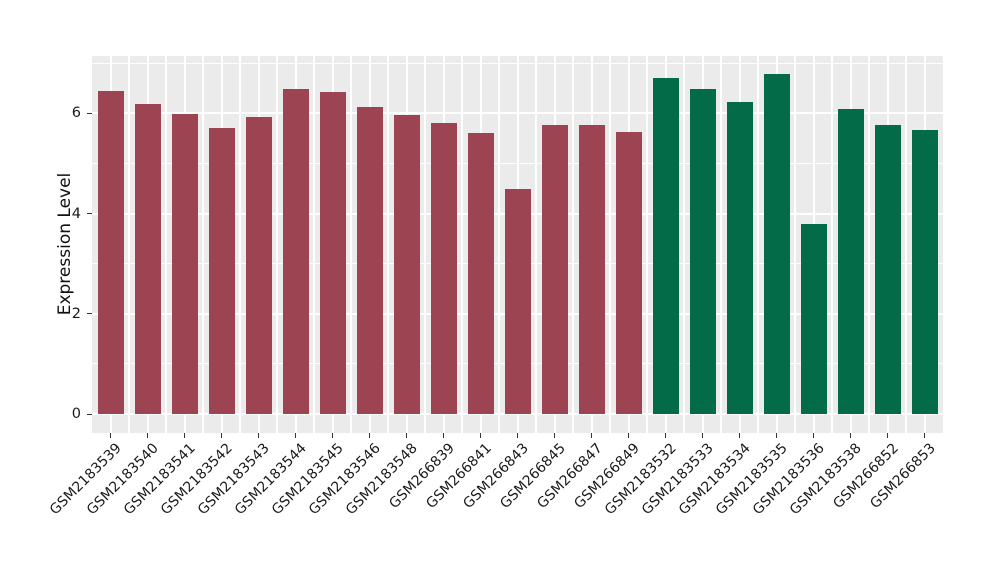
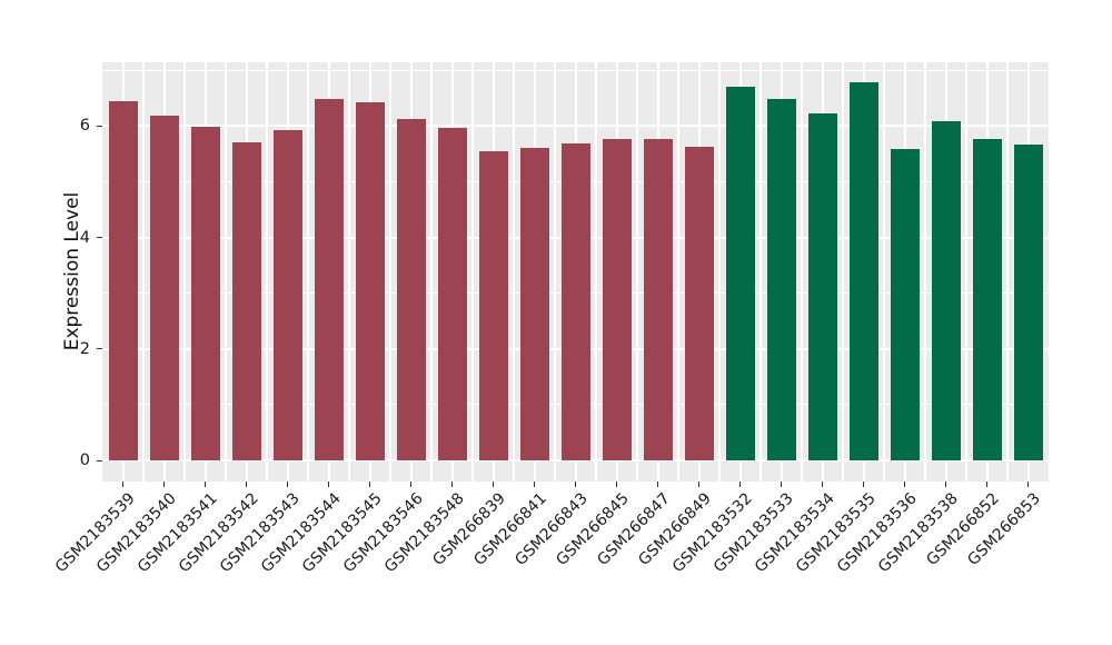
GSM266839: 5.8 -> 5.5
GSM266843: 4.5 -> 5.7
GSM2183536: 3.8 -> 5.6
